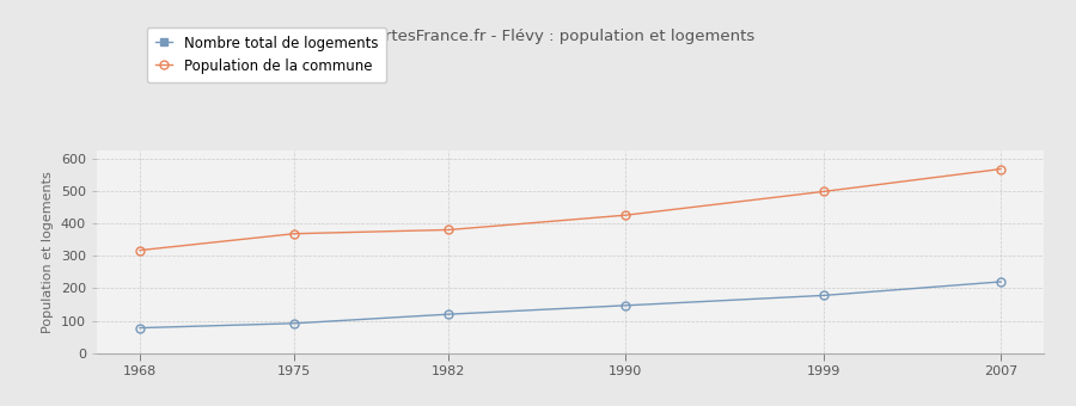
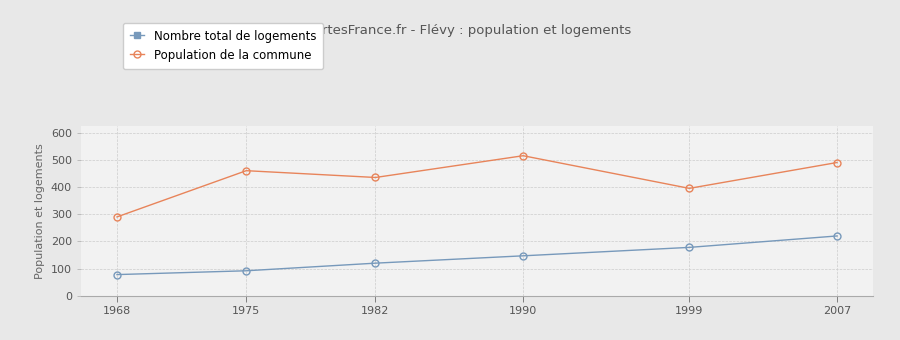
Population de la commune/1968: 317 -> 290
Population de la commune/1975: 368 -> 460
Population de la commune/1982: 380 -> 435
Population de la commune/1990: 425 -> 515
Population de la commune/1999: 498 -> 395
Population de la commune/2007: 567 -> 490
